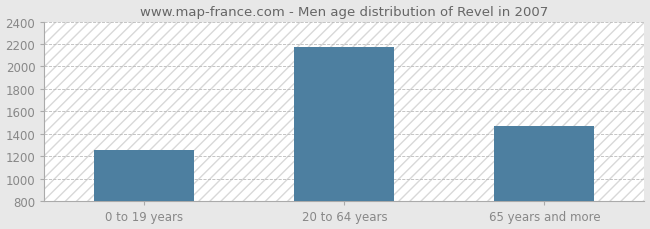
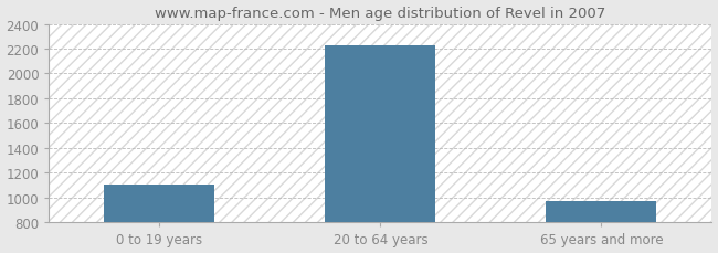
0 to 19 years: 1260 -> 1110
20 to 64 years: 2170 -> 2230
65 years and more: 1470 -> 980
